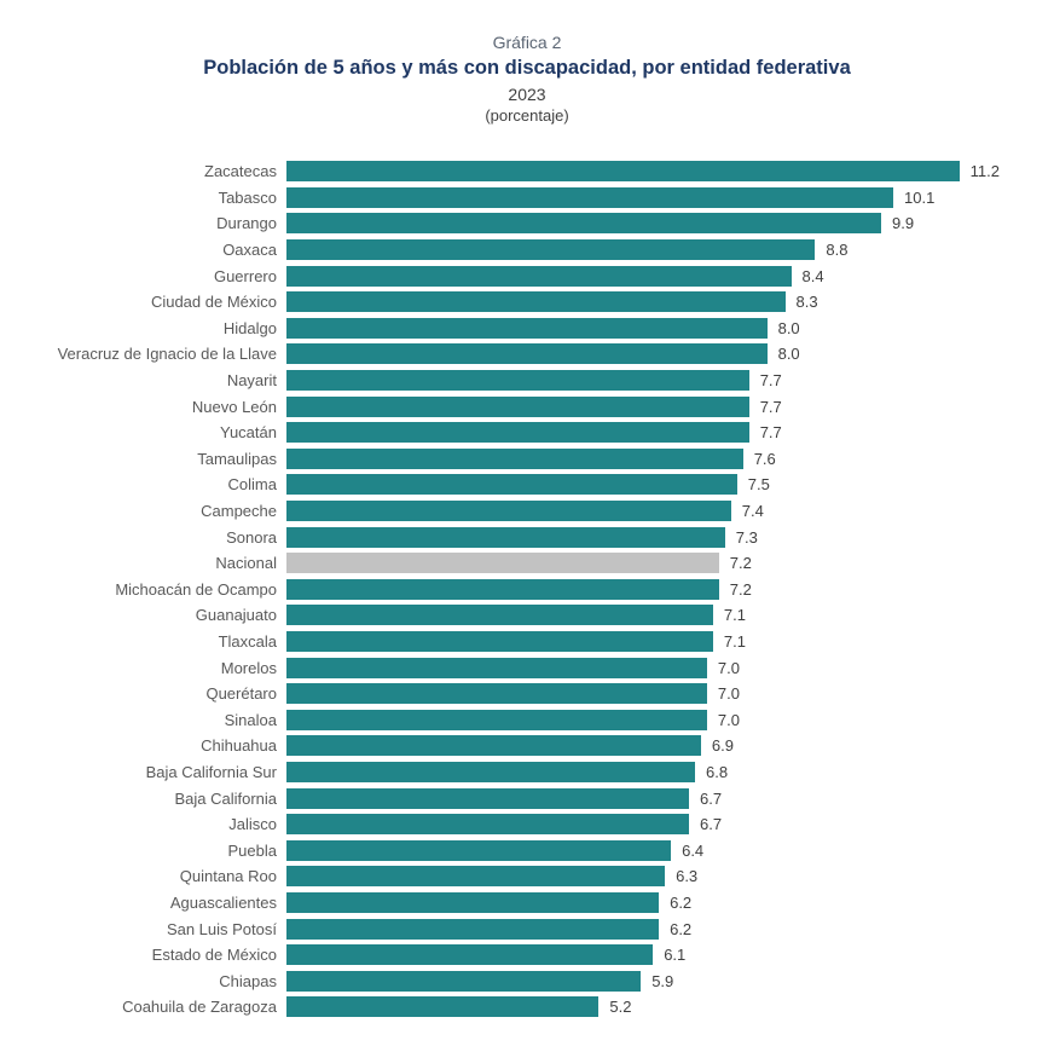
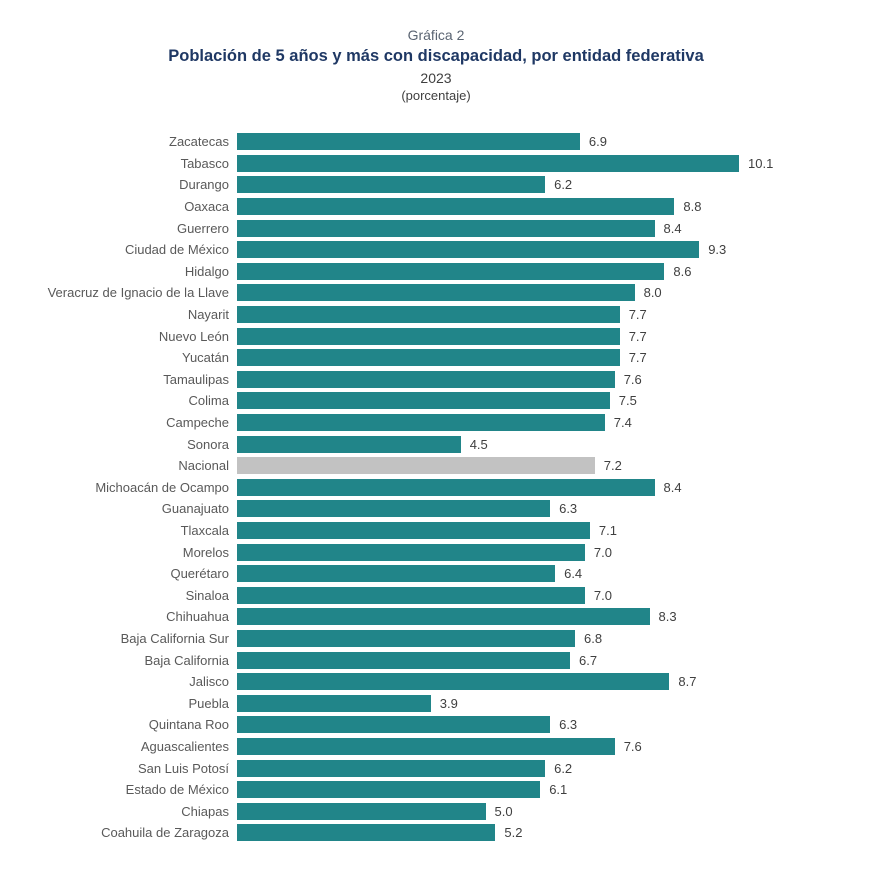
Zacatecas: 11.2 -> 6.9
Durango: 9.9 -> 6.2
Ciudad de México: 8.3 -> 9.3
Hidalgo: 8.0 -> 8.6
Sonora: 7.3 -> 4.5
Michoacán de Ocampo: 7.2 -> 8.4
Guanajuato: 7.1 -> 6.3
Querétaro: 7.0 -> 6.4
Chihuahua: 6.9 -> 8.3
Jalisco: 6.7 -> 8.7
Puebla: 6.4 -> 3.9
Aguascalientes: 6.2 -> 7.6
Chiapas: 5.9 -> 5.0
